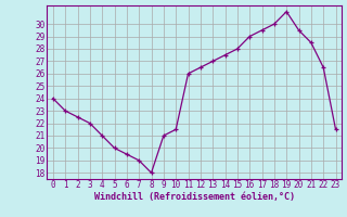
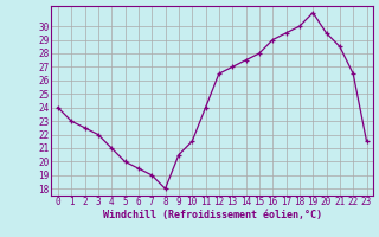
9: 21.0 -> 20.5
11: 26.0 -> 24.0
